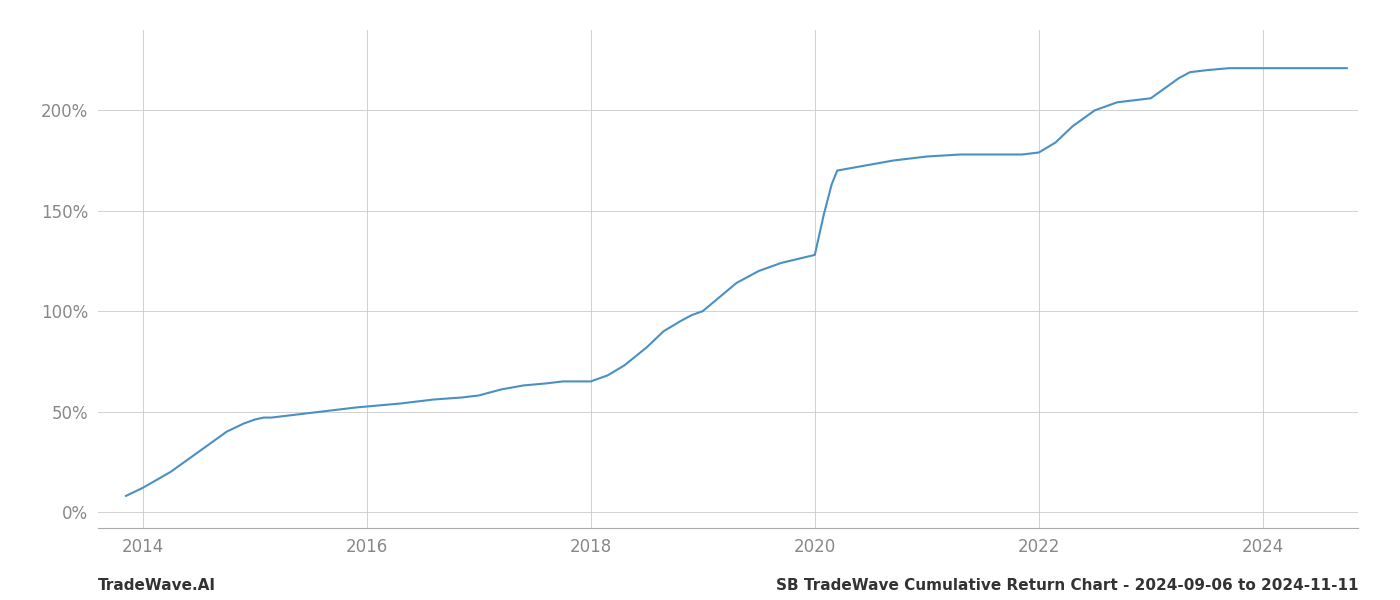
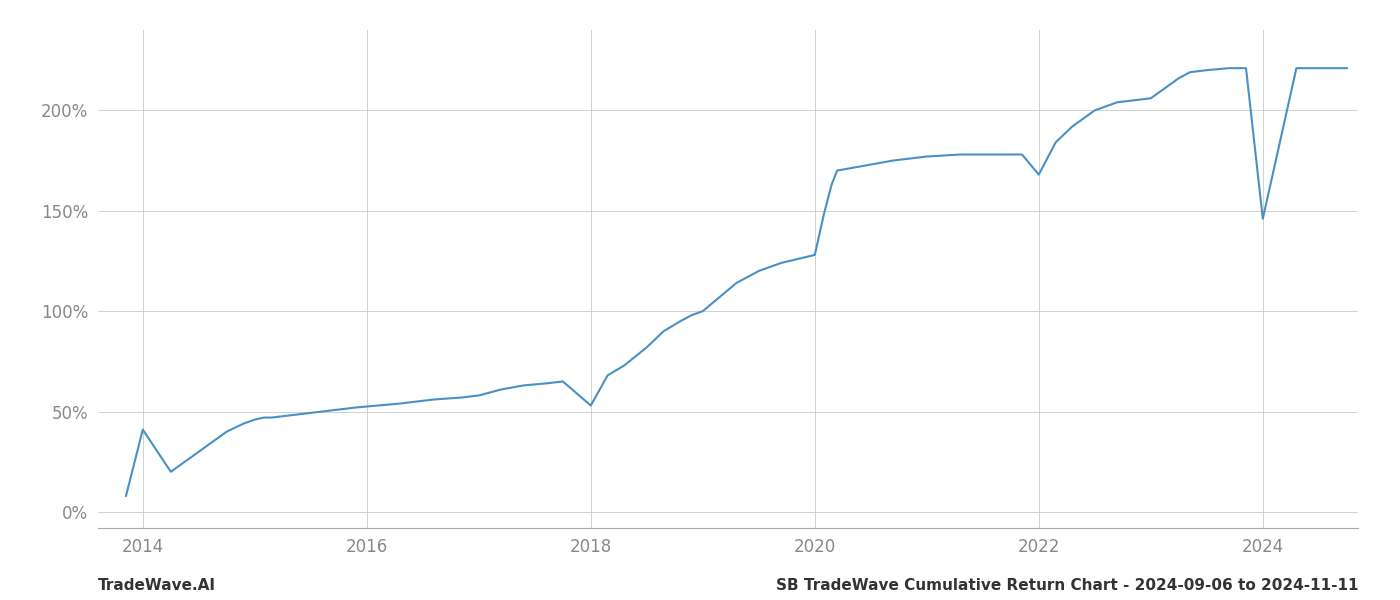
2014: 12% -> 41%
2018: 65% -> 53%
2022: 179% -> 168%
2024: 221% -> 146%
